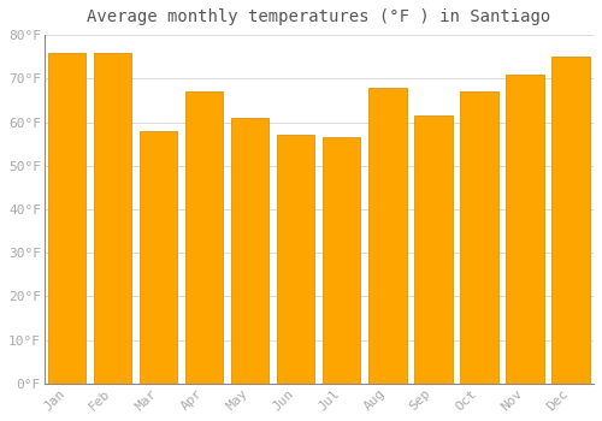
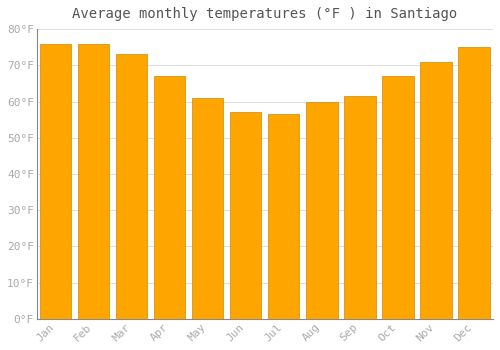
Mar: 58.0°F -> 73.0°F
Aug: 68.0°F -> 60.0°F
